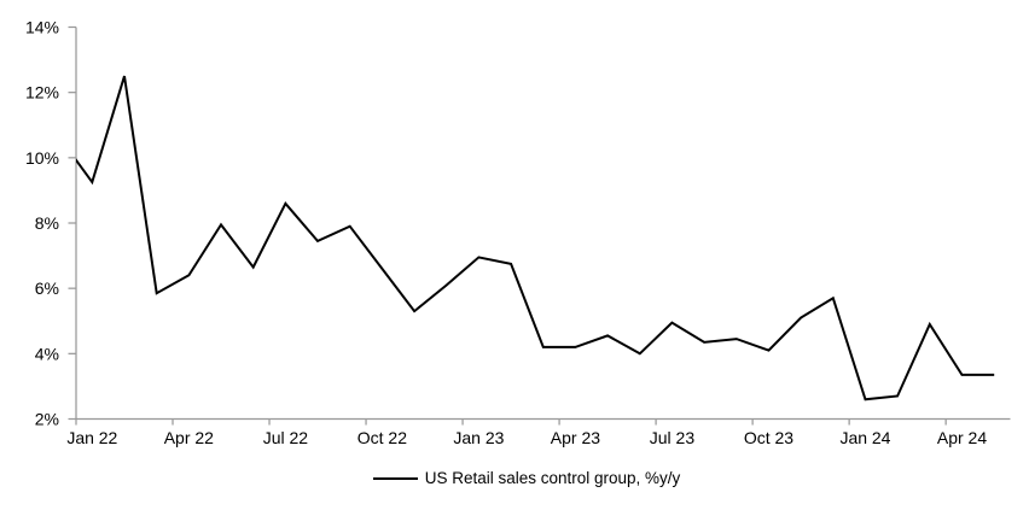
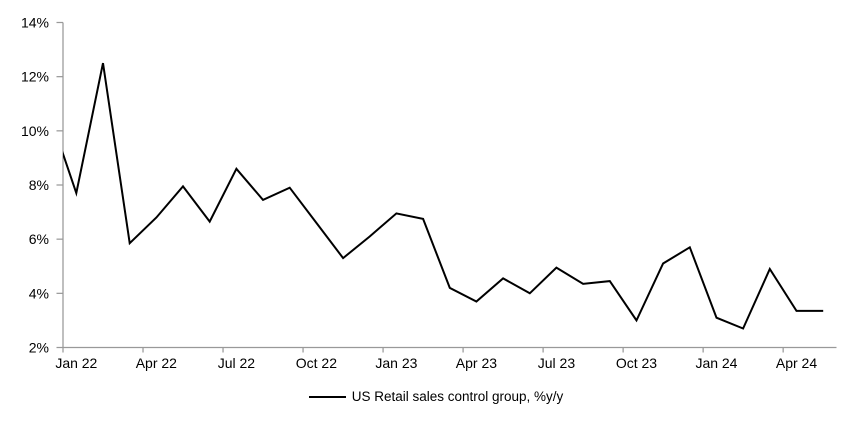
Jan 22: 9.2% -> 7.7%
Apr 22: 6.4% -> 6.8%
Apr 23: 4.2% -> 3.7%
Oct 23: 4.1% -> 3.0%
Jan 24: 2.6% -> 3.1%
